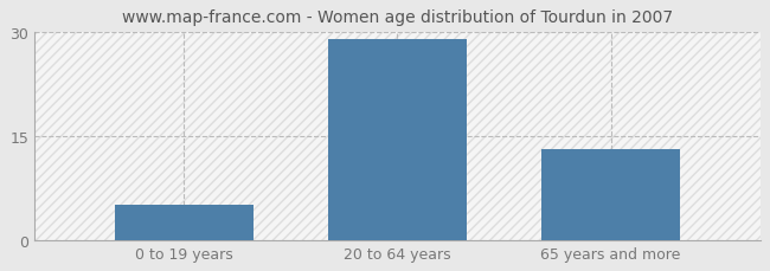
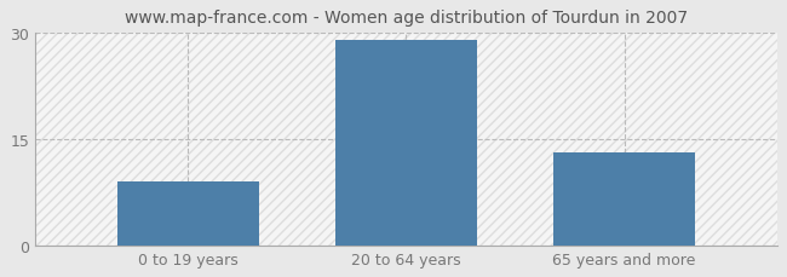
0 to 19 years: 5 -> 9
